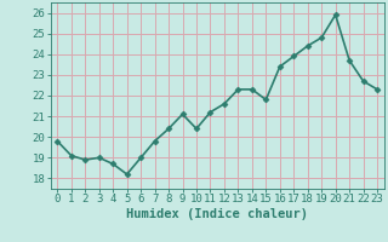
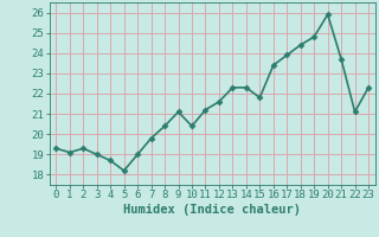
0: 19.8 -> 19.3
2: 18.9 -> 19.3
22: 22.7 -> 21.1
